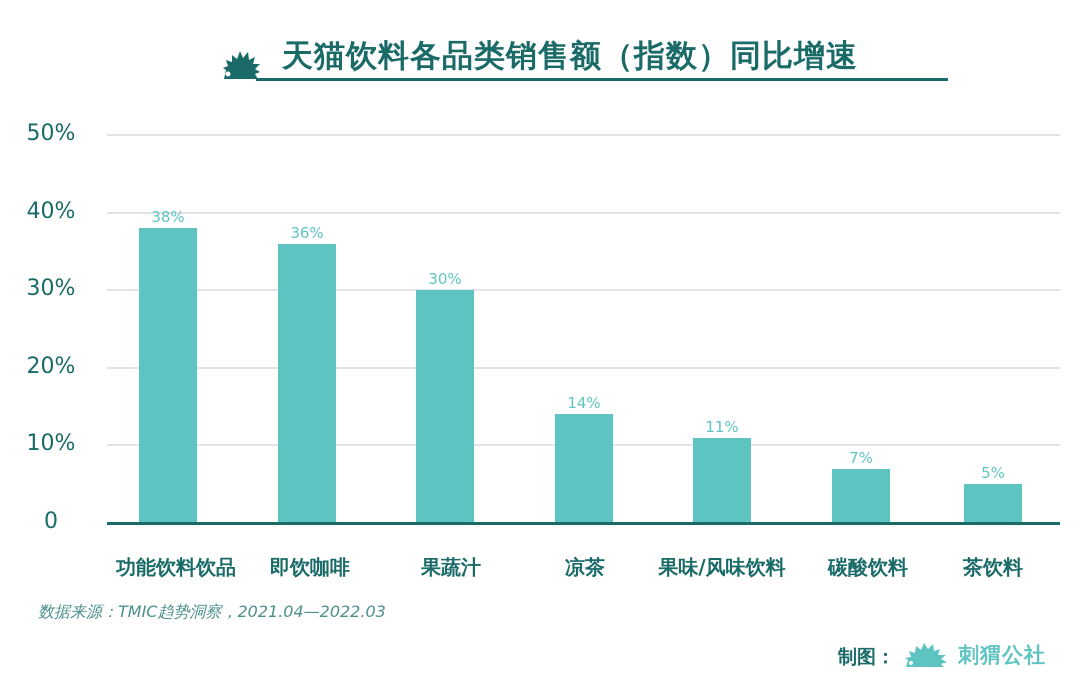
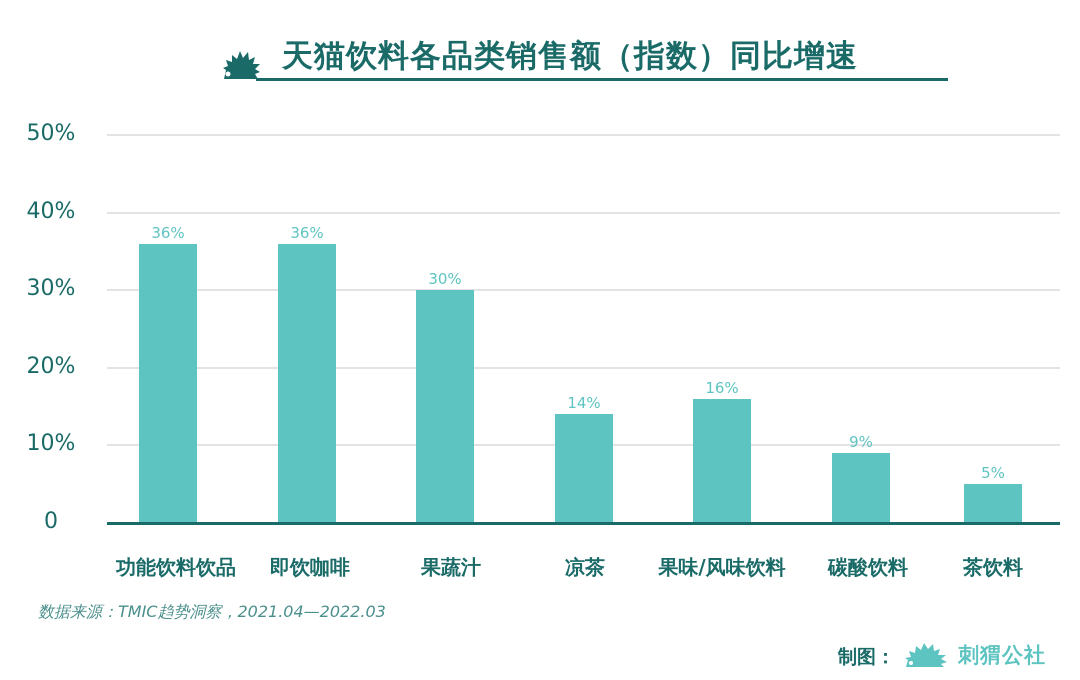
功能饮料饮品: 38% -> 36%
果味/风味饮料: 11% -> 16%
碳酸饮料: 7% -> 9%
